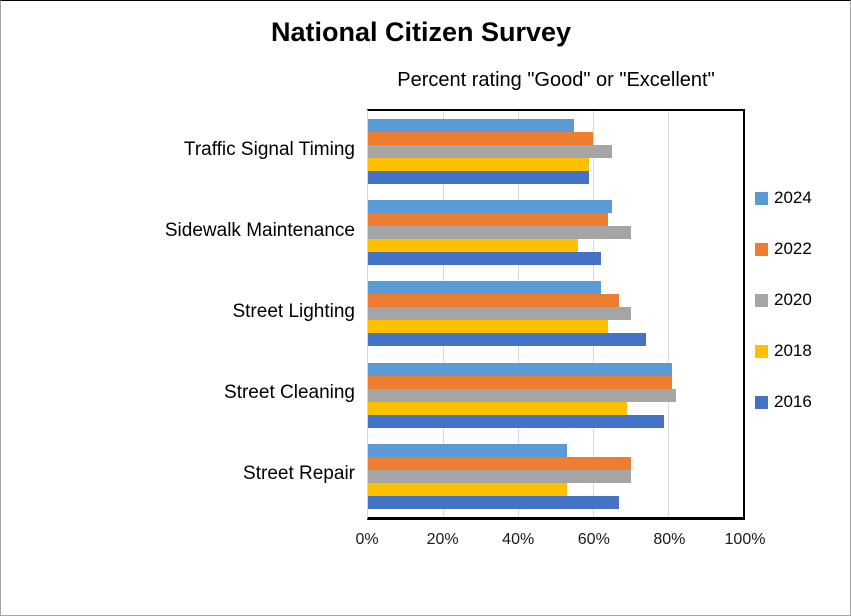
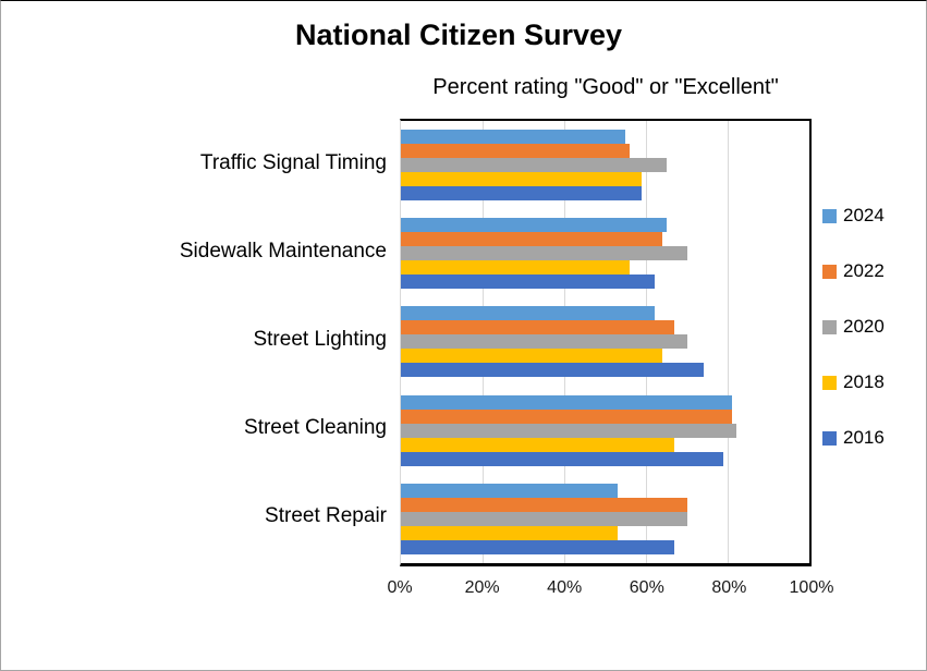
2022/Traffic Signal Timing: 60% -> 56%
2018/Street Cleaning: 69% -> 67%
